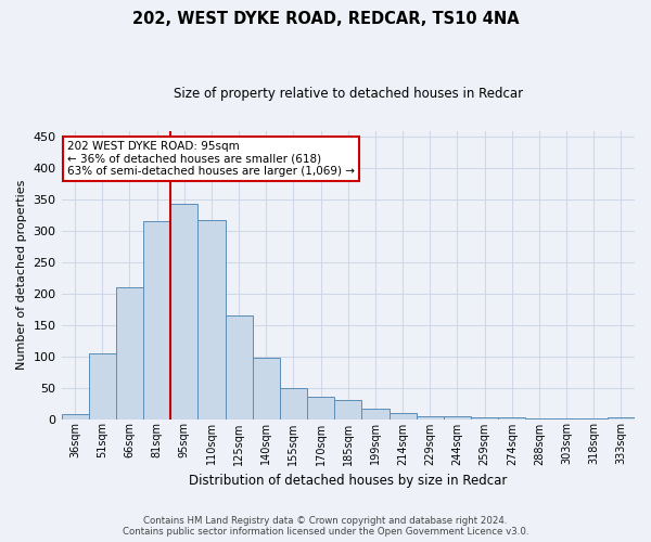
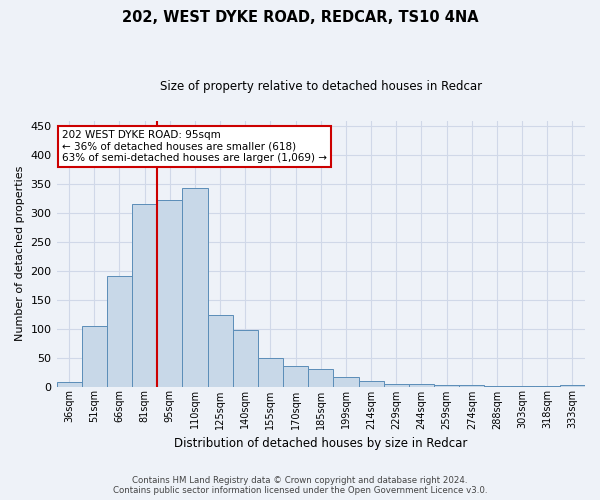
66sqm: 210 -> 192
95sqm: 344 -> 322
110sqm: 318 -> 344
125sqm: 166 -> 124
